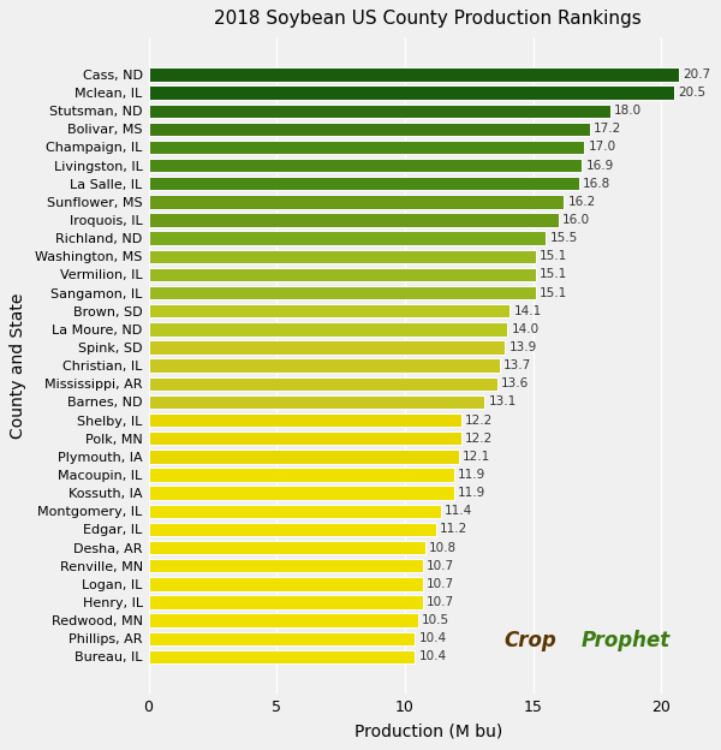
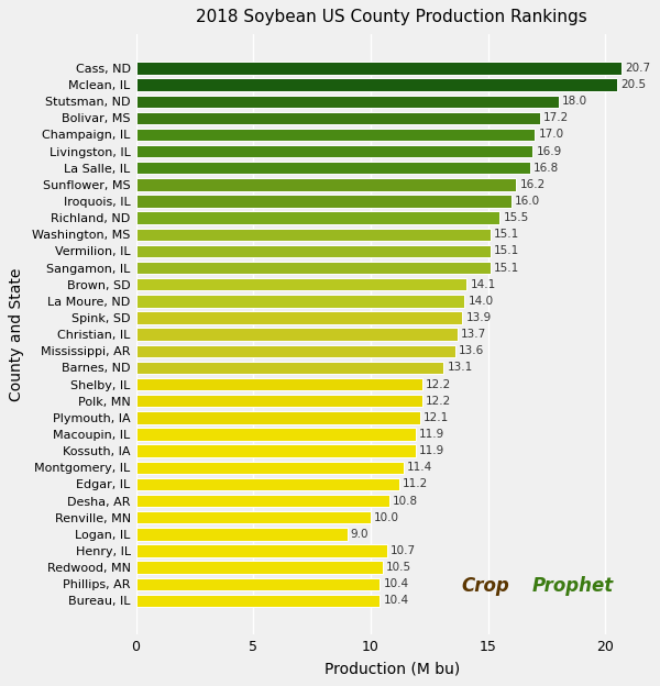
Renville, MN: 10.7 -> 10.0
Logan, IL: 10.7 -> 9.0
